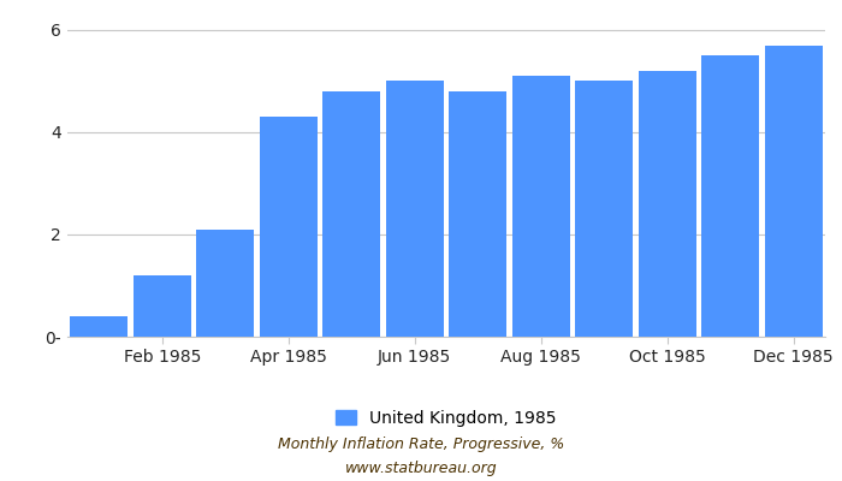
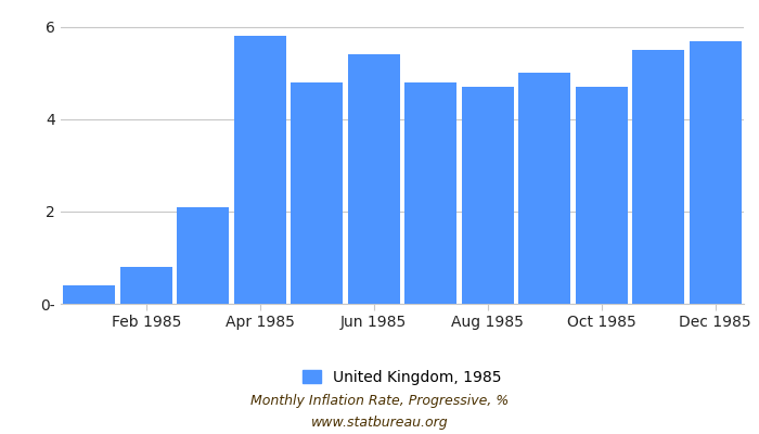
Feb 1985: 1.2 -> 0.8
Apr 1985: 4.3 -> 5.8
Jun 1985: 5.0 -> 5.4
Aug 1985: 5.1 -> 4.7
Oct 1985: 5.2 -> 4.7
